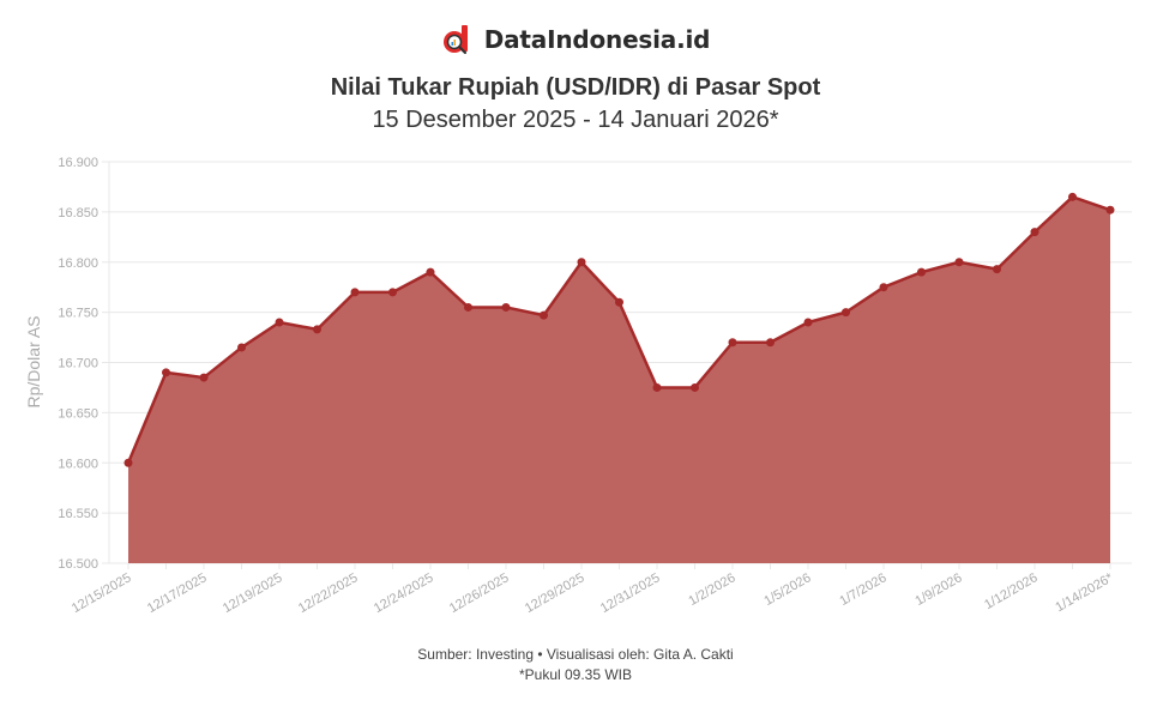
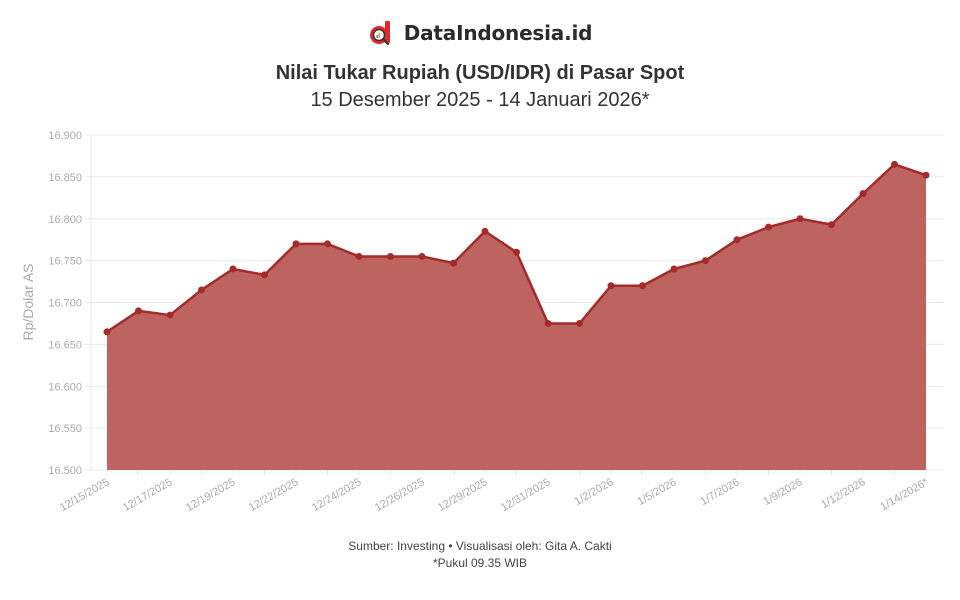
12/15/2025: 16600 -> 16660
12/24/2025: 16790 -> 16760
12/29/2025: 16800 -> 16780
